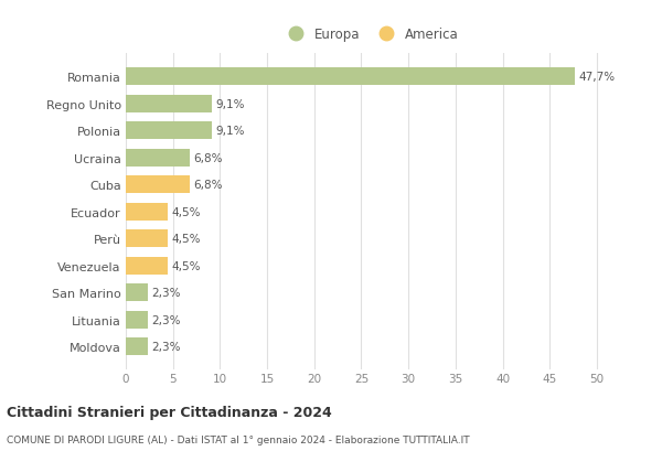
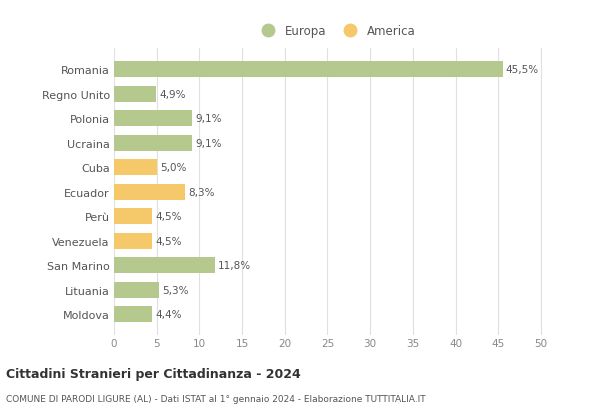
Romania: 47,7% -> 45,5%
Regno Unito: 9,1% -> 4,9%
Ucraina: 6,8% -> 9,1%
Cuba: 6,8% -> 5,0%
Ecuador: 4,5% -> 8,3%
San Marino: 2,3% -> 11,8%
Lituania: 2,3% -> 5,3%
Moldova: 2,3% -> 4,4%
